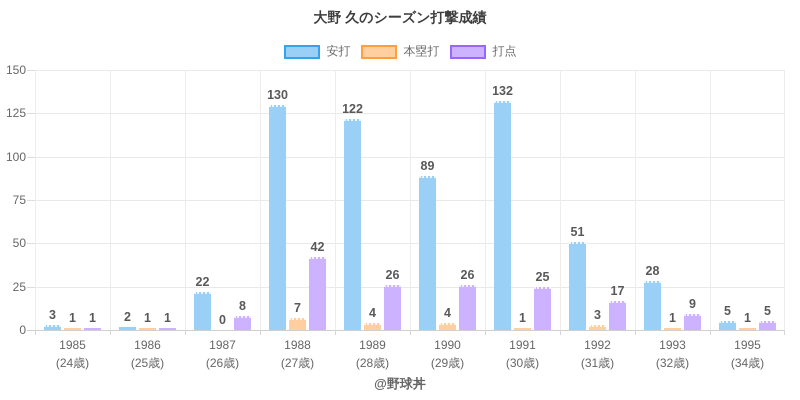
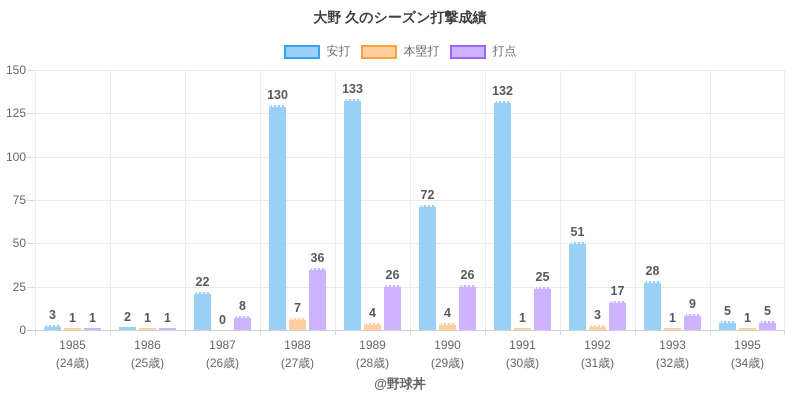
打点/1988: 42 -> 36
安打/1989: 122 -> 133
安打/1990: 89 -> 72
